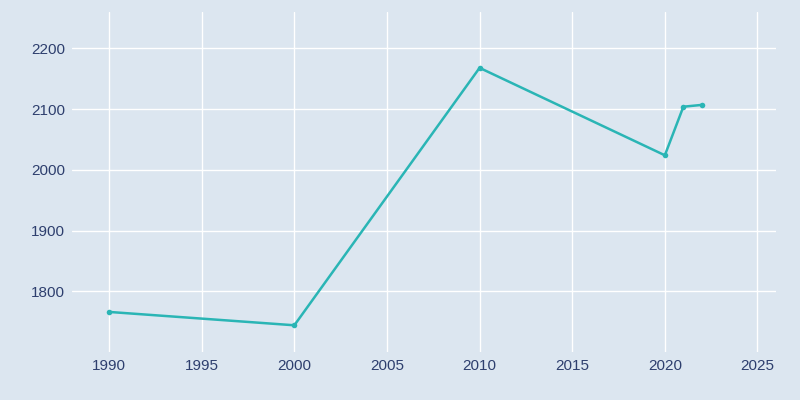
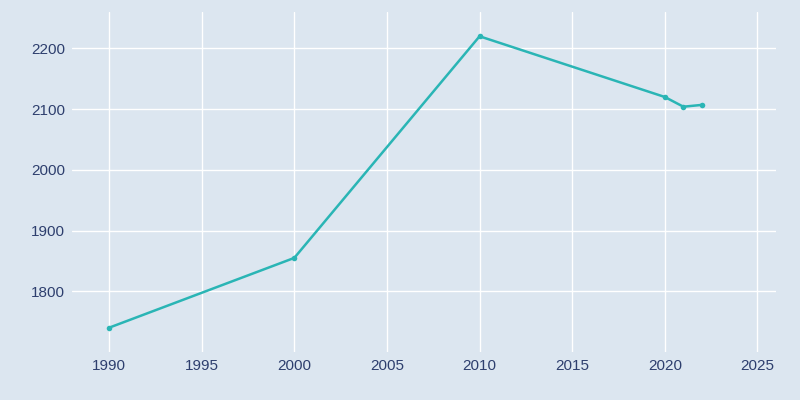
1990: 1766 -> 1740
2000: 1744 -> 1855
2010: 2168 -> 2220
2020: 2024 -> 2120
